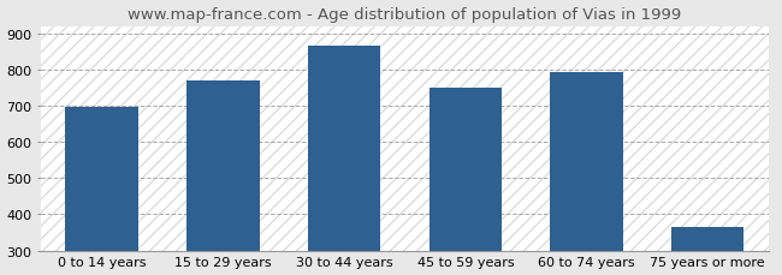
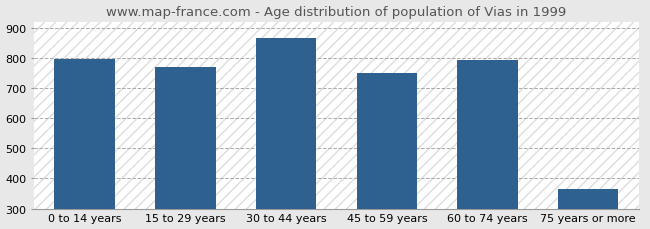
0 to 14 years: 695 -> 795
